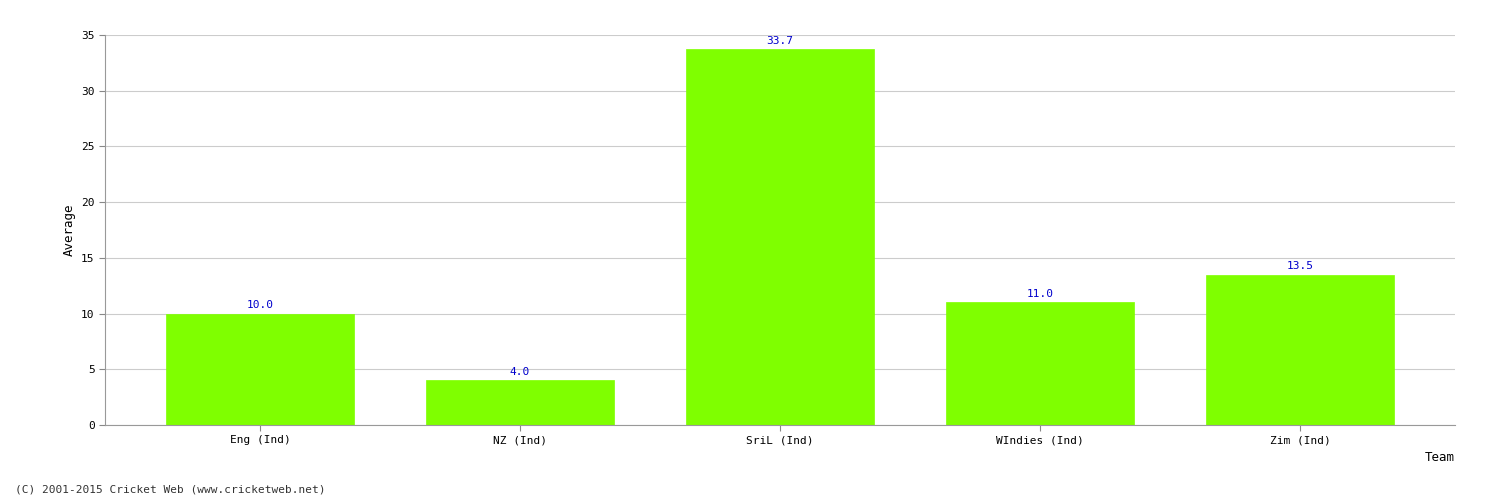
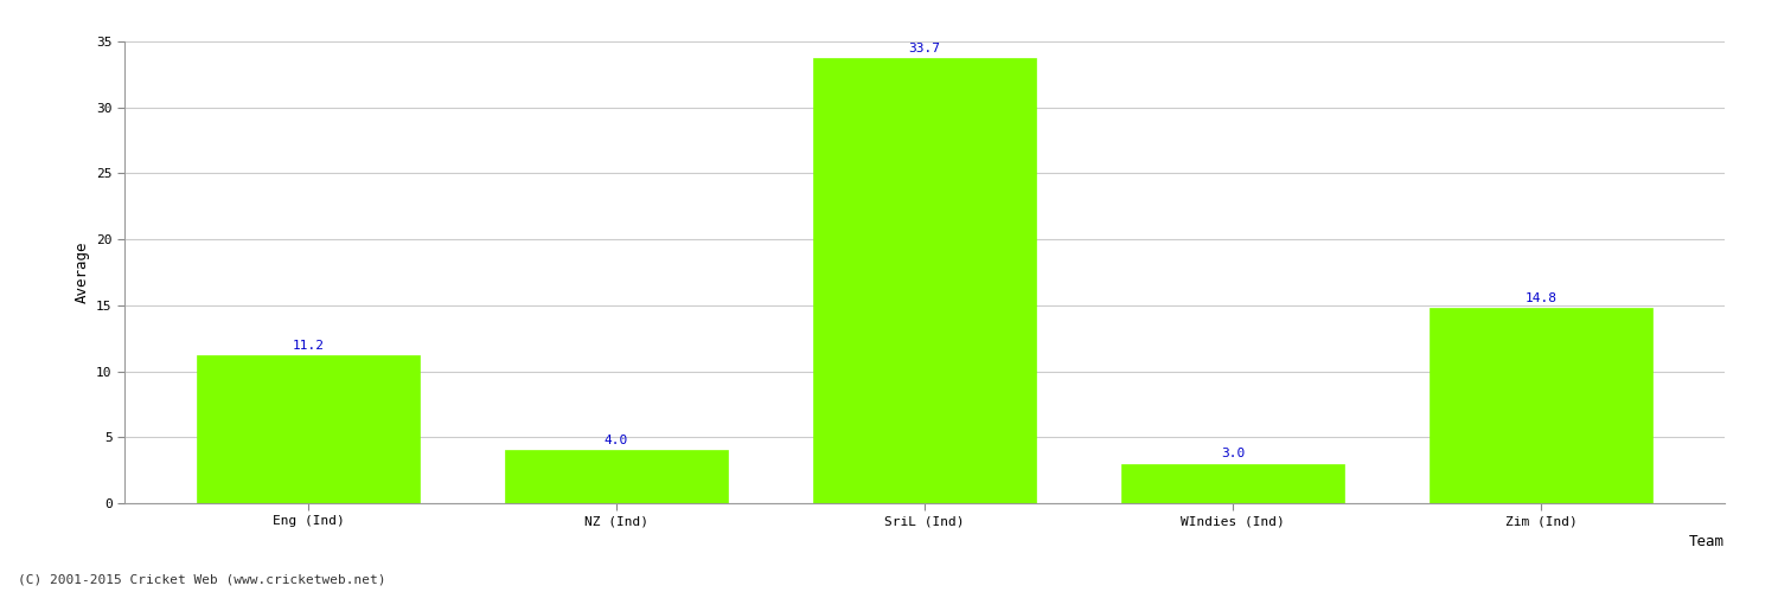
Eng (Ind): 10.0 -> 11.2
WIndies (Ind): 11.0 -> 3.0
Zim (Ind): 13.5 -> 14.8
